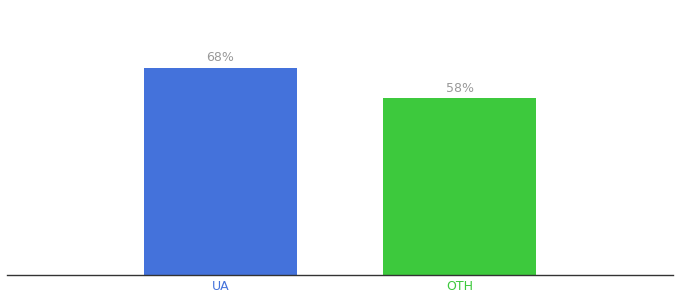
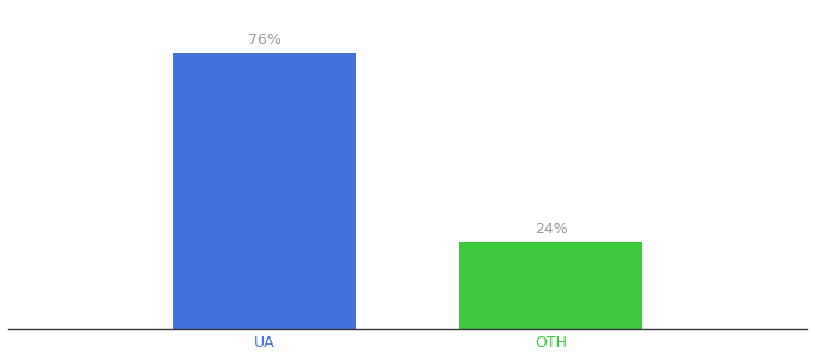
UA: 68% -> 76%
OTH: 58% -> 24%
